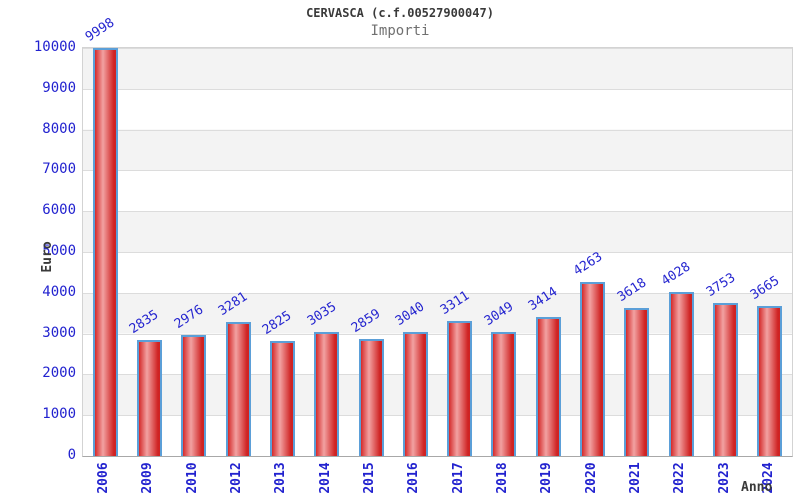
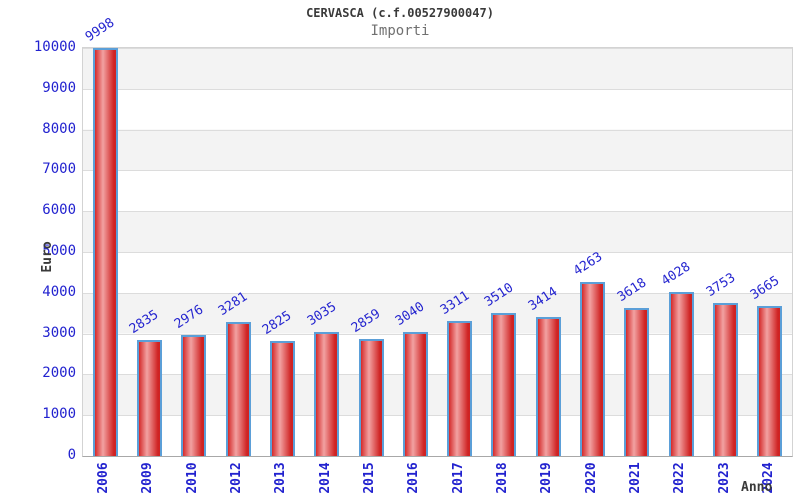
2018: 3049 -> 3510
